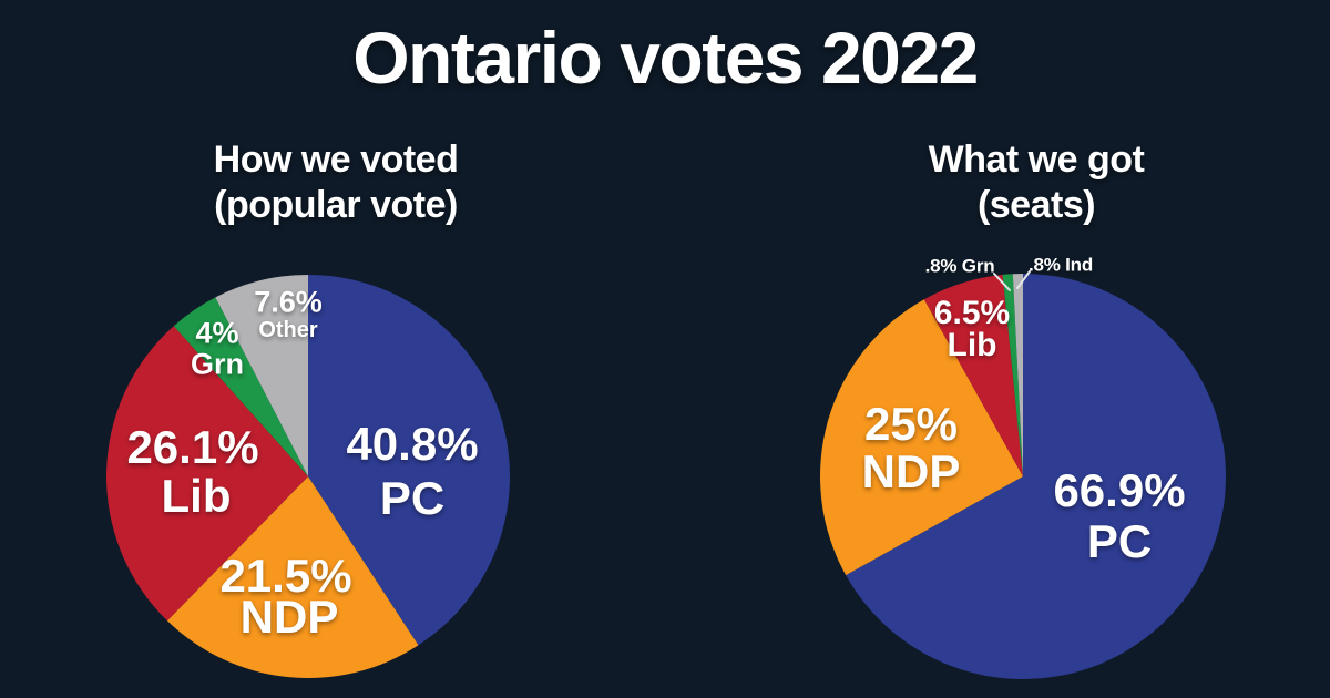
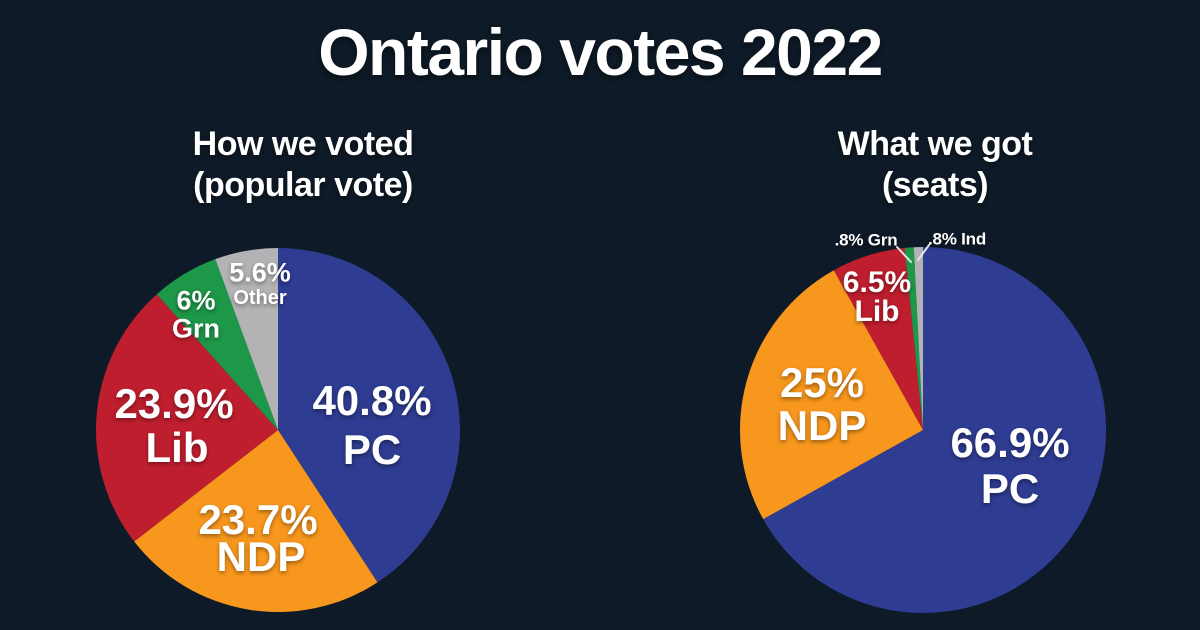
How we voted/NDP: 21.5% -> 23.7%
How we voted/Lib: 26.1% -> 23.9%
How we voted/Grn: 4% -> 6%
How we voted/Other: 7.6% -> 5.6%
